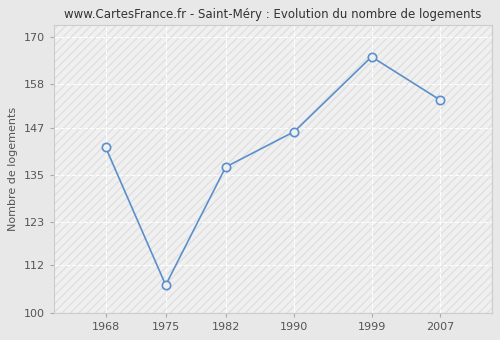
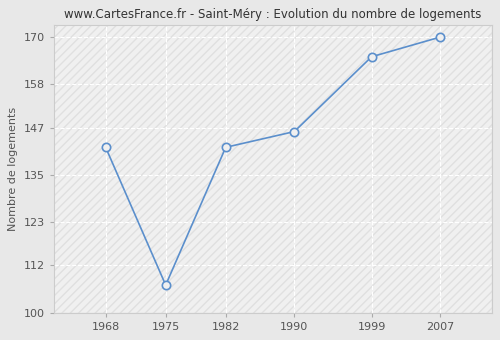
1982: 137 -> 142
2007: 154 -> 170
